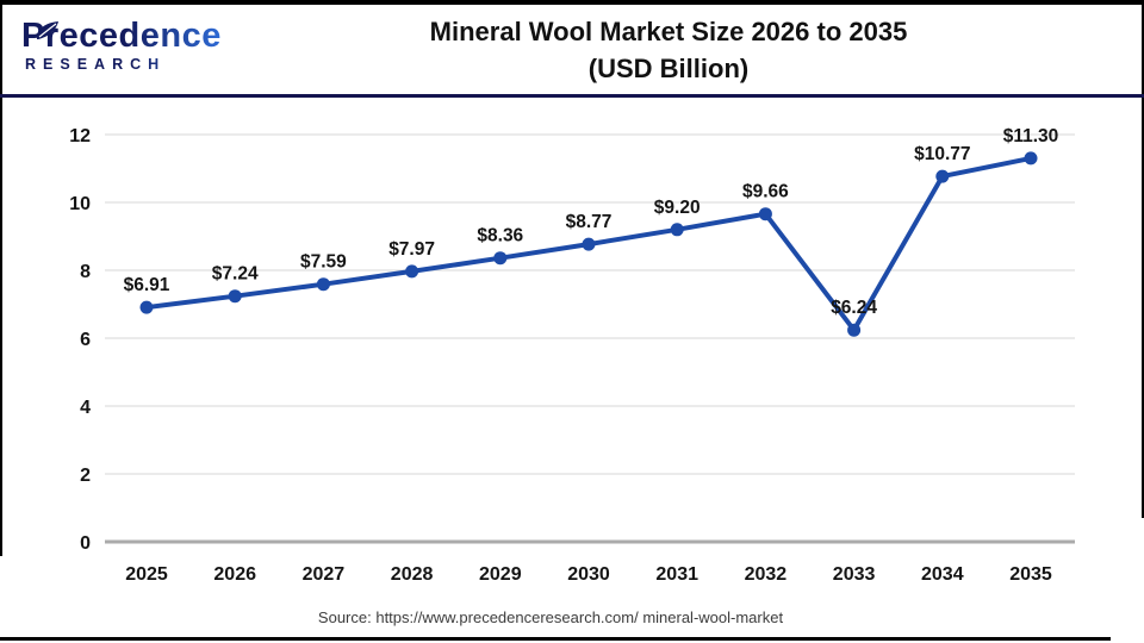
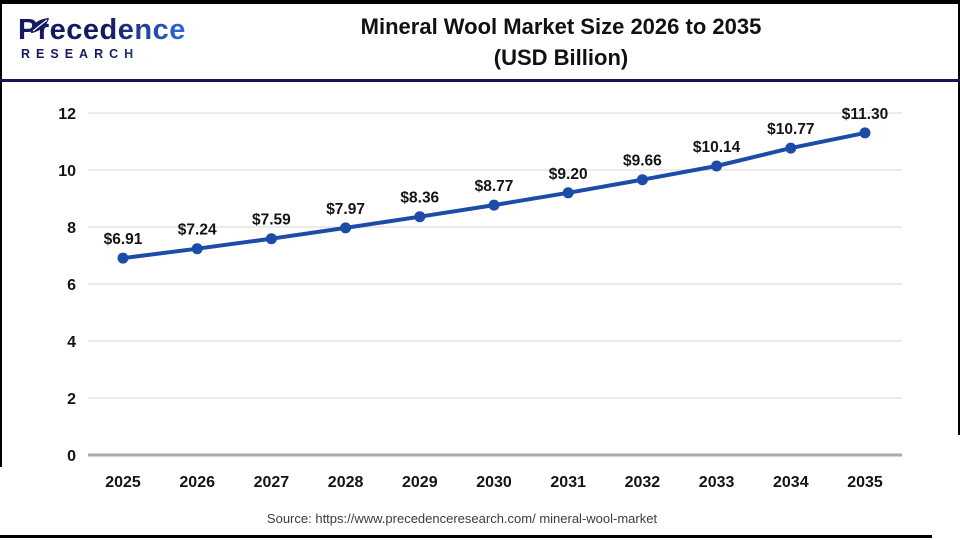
2033: $6.24 -> $10.14
